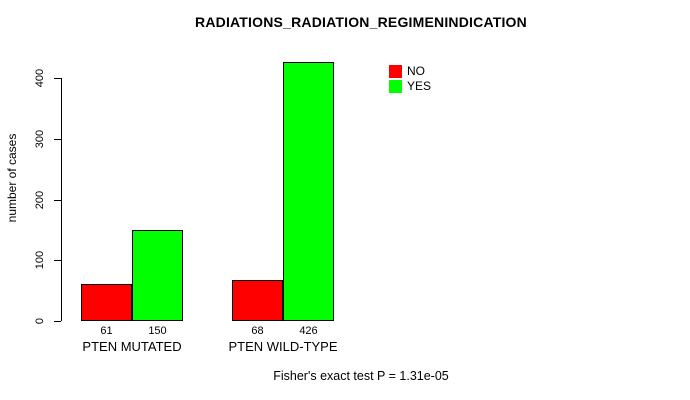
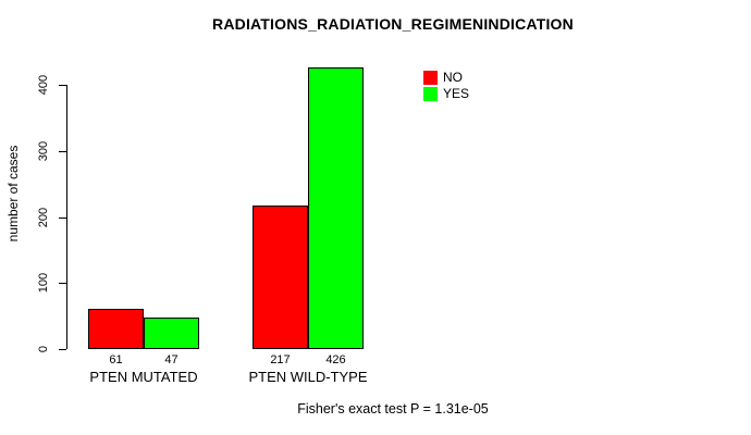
YES/PTEN MUTATED: 150 -> 47
NO/PTEN WILD-TYPE: 68 -> 217
